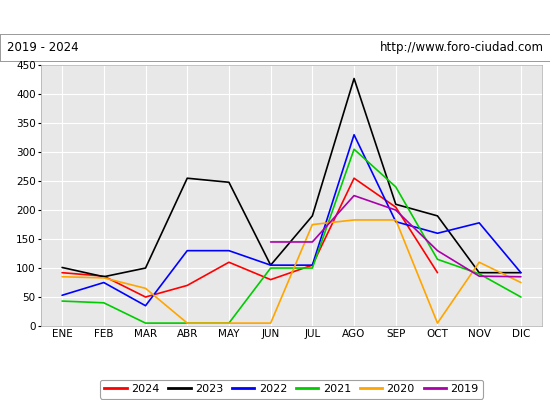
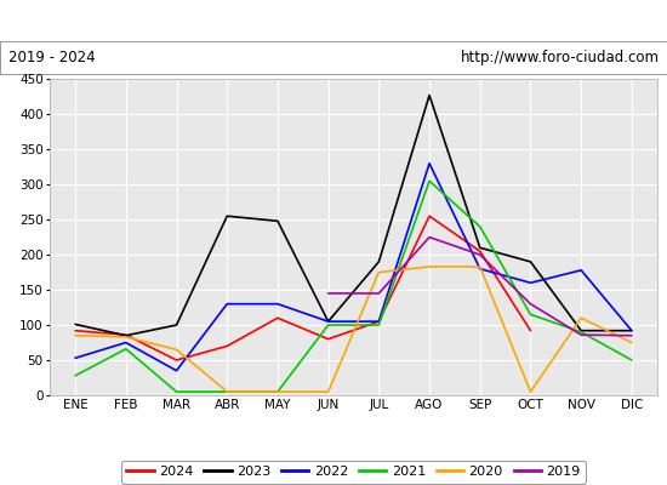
2021/ENE: 43 -> 28
2021/FEB: 40 -> 66
